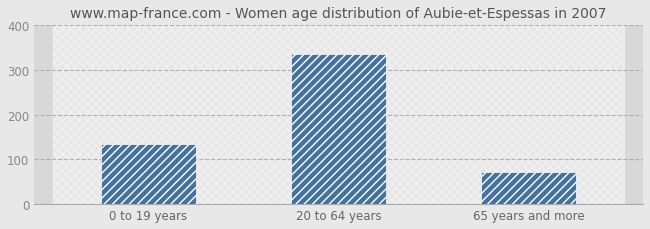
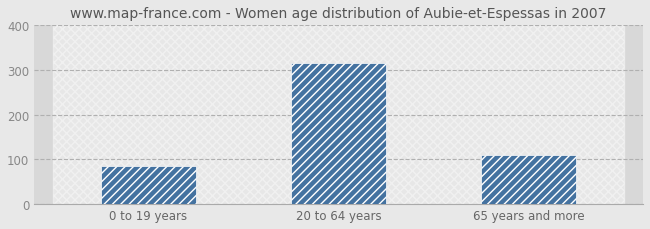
0 to 19 years: 135 -> 85
20 to 64 years: 335 -> 315
65 years and more: 72 -> 110
